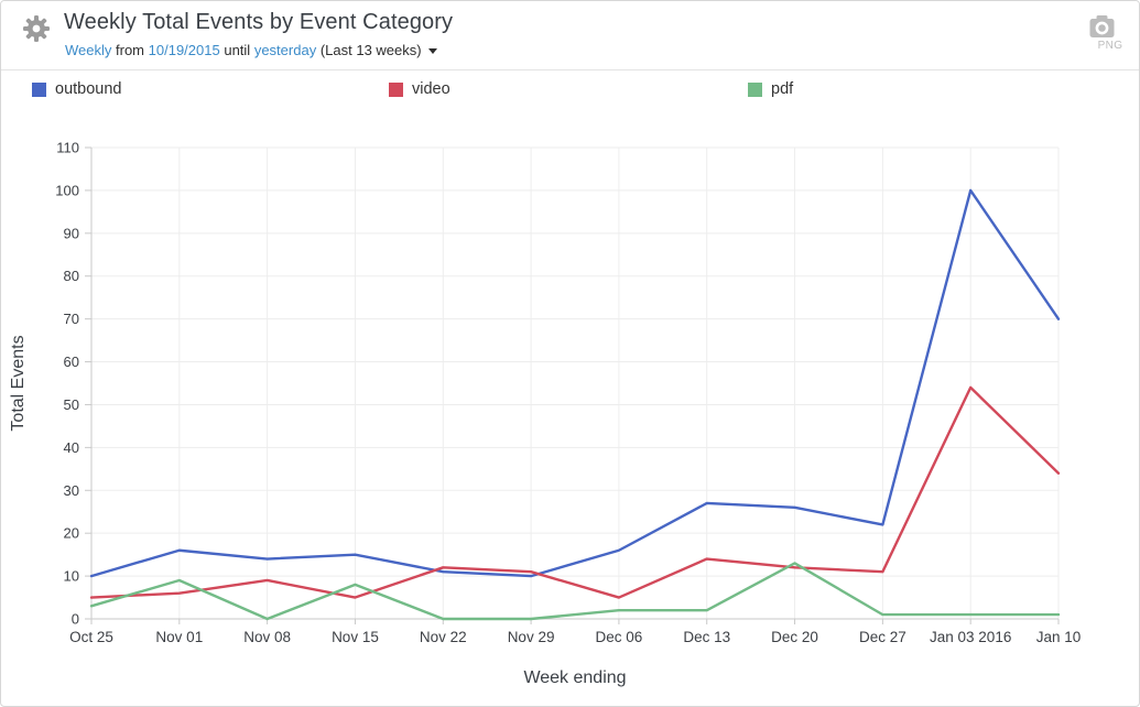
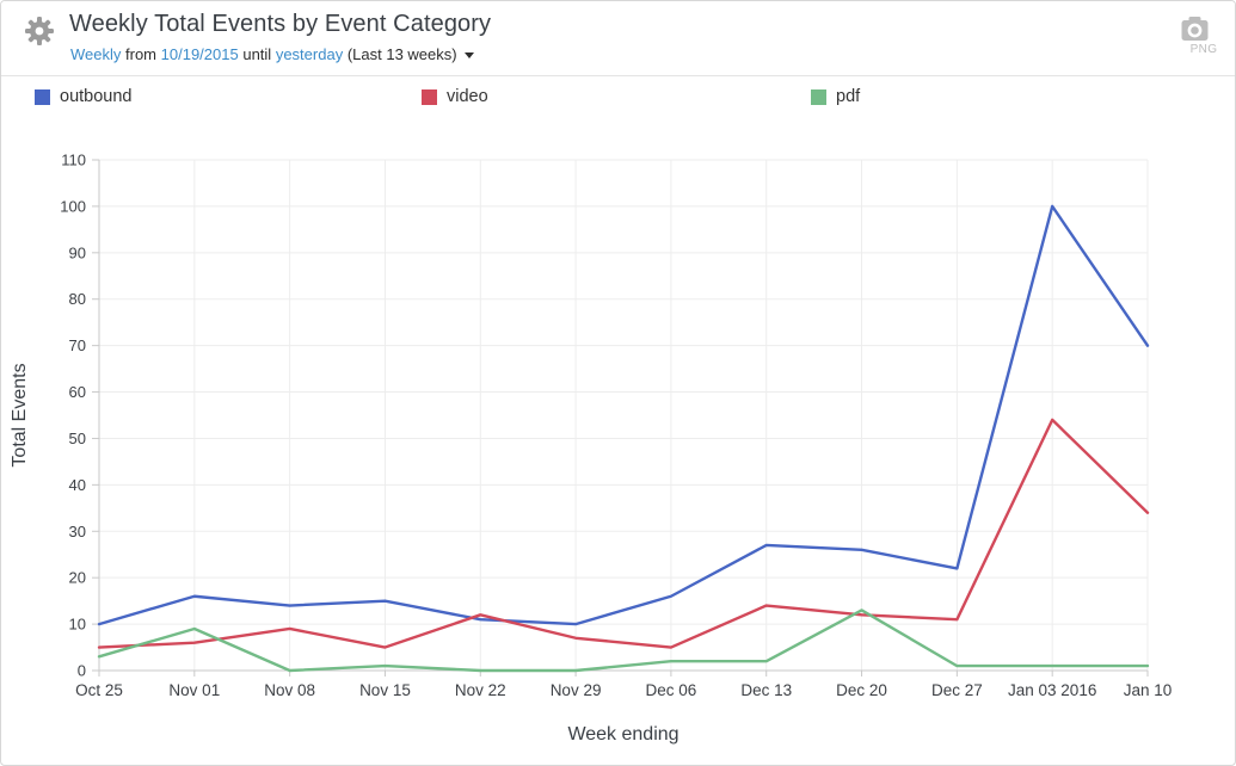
pdf/Nov 15: 8 -> 1
video/Nov 29: 11 -> 7
